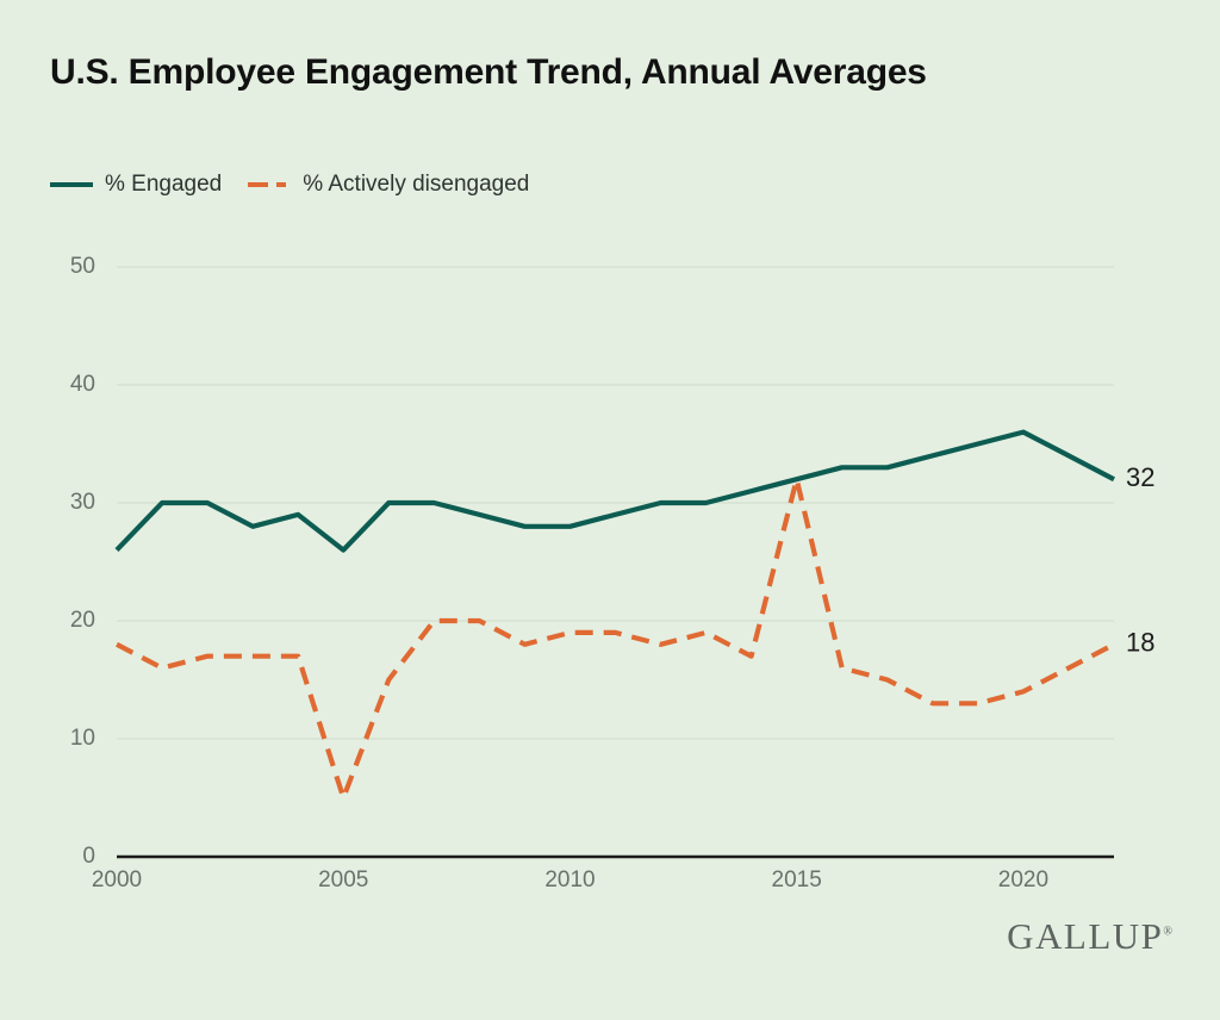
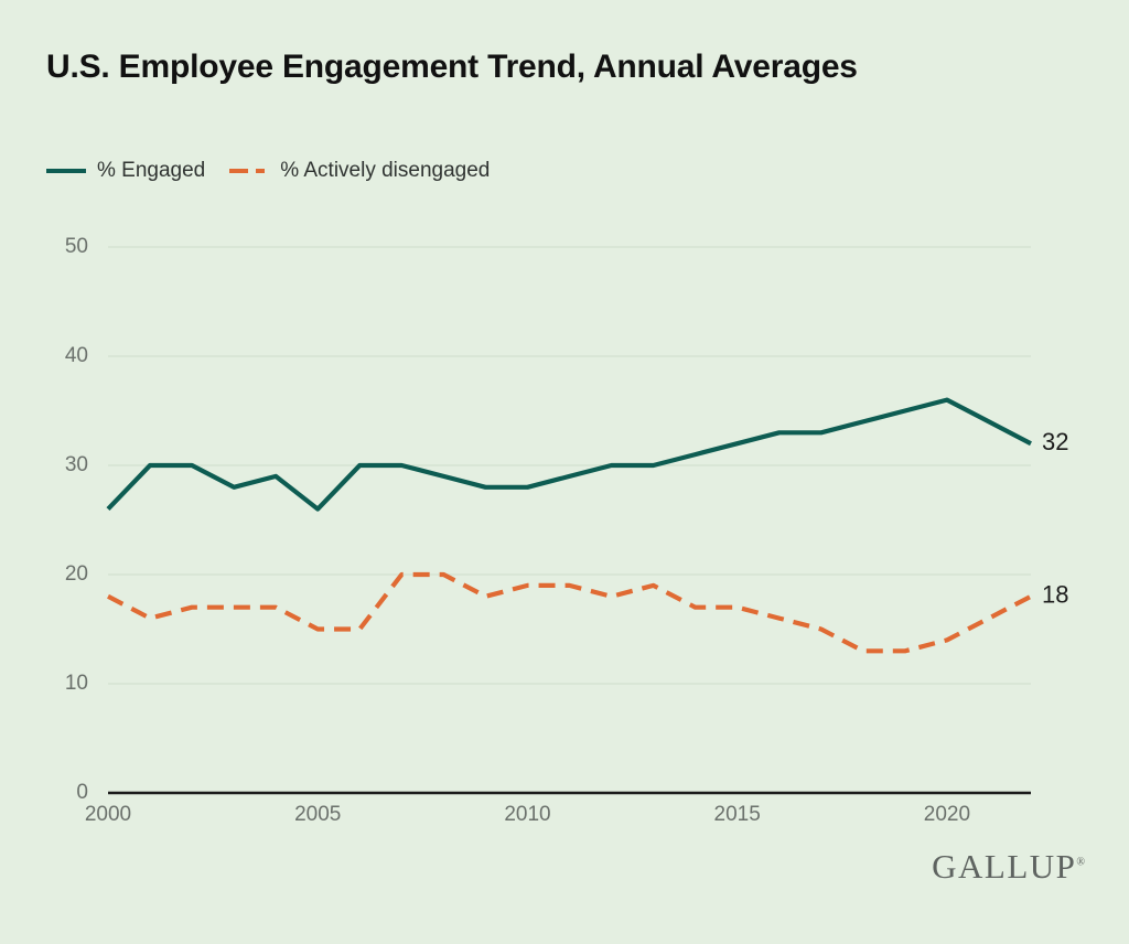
% Actively disengaged/2005: 5 -> 15
% Actively disengaged/2015: 32 -> 17
